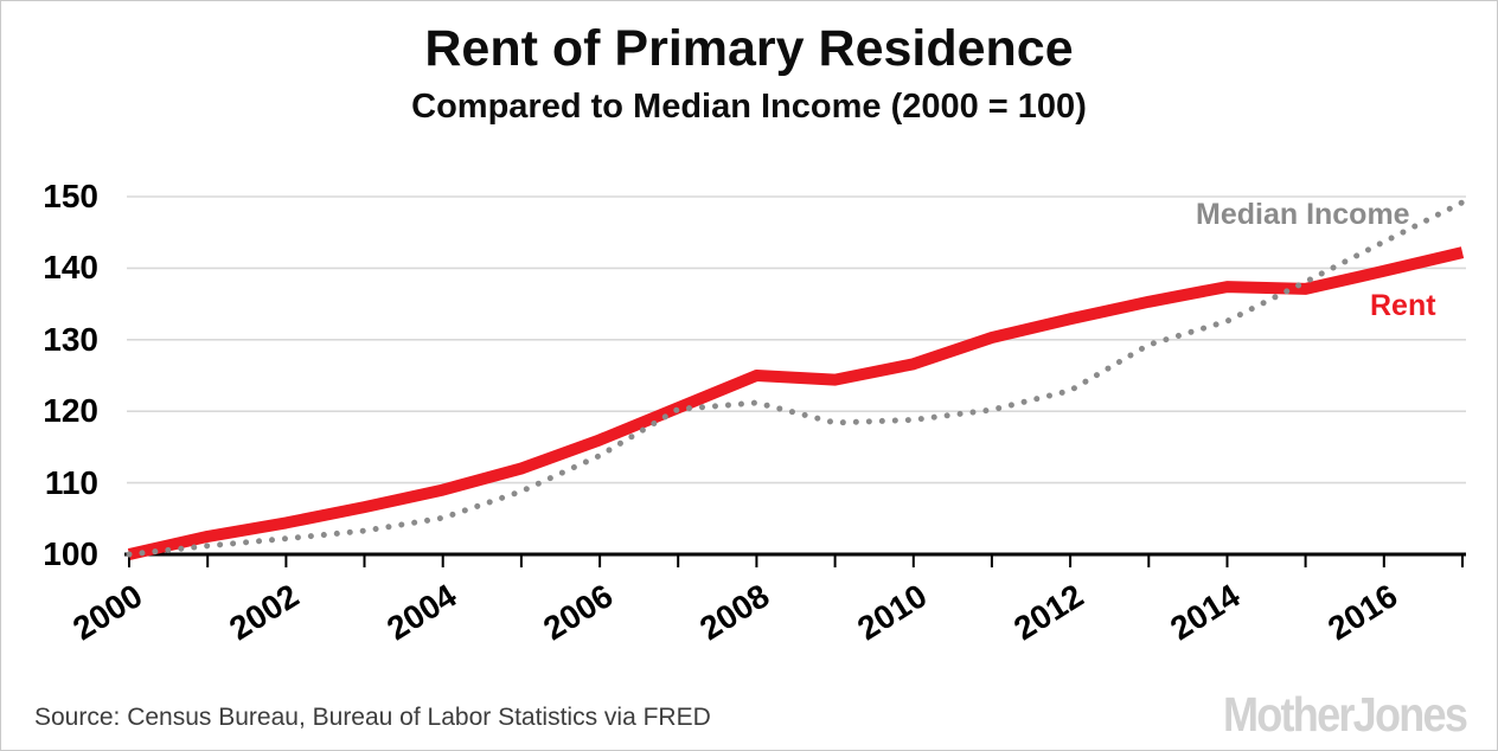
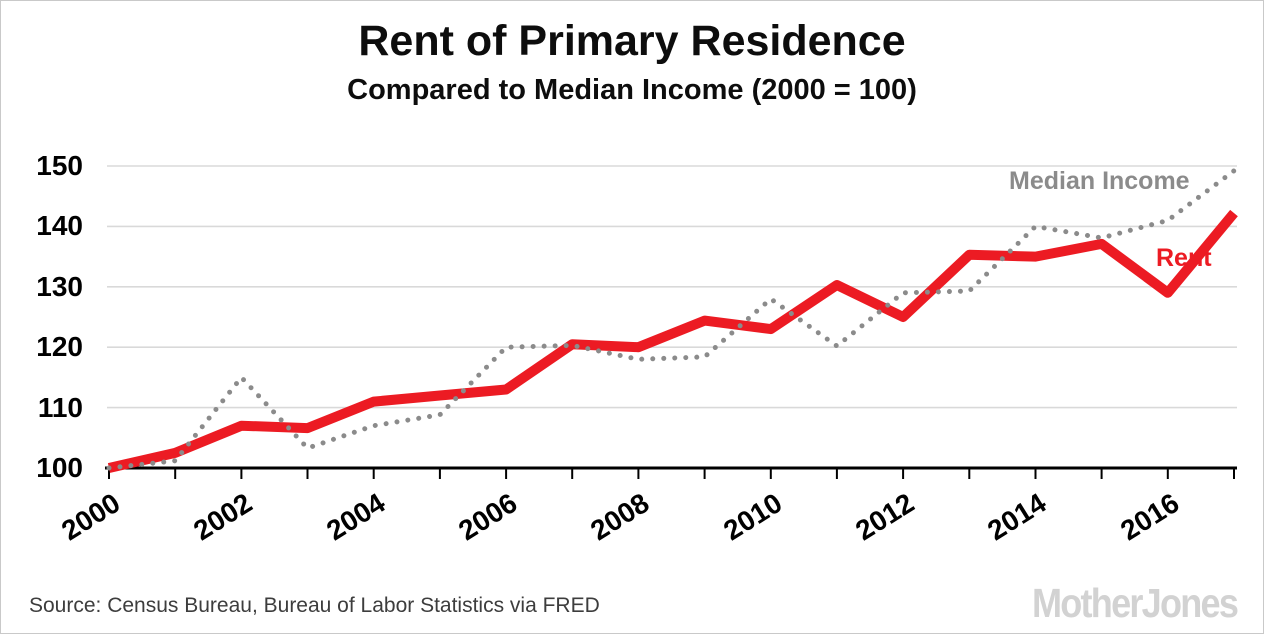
Rent/2002: 104 -> 107
Median Income/2002: 102 -> 115
Rent/2004: 109 -> 111
Median Income/2004: 105 -> 107
Rent/2006: 116 -> 113
Median Income/2006: 114 -> 120
Rent/2008: 125 -> 120
Median Income/2008: 121 -> 118
Rent/2010: 127 -> 123
Median Income/2010: 119 -> 128
Rent/2012: 133 -> 125
Median Income/2012: 123 -> 129
Rent/2014: 137 -> 135
Median Income/2014: 133 -> 140
Rent/2016: 140 -> 129
Median Income/2016: 144 -> 141
